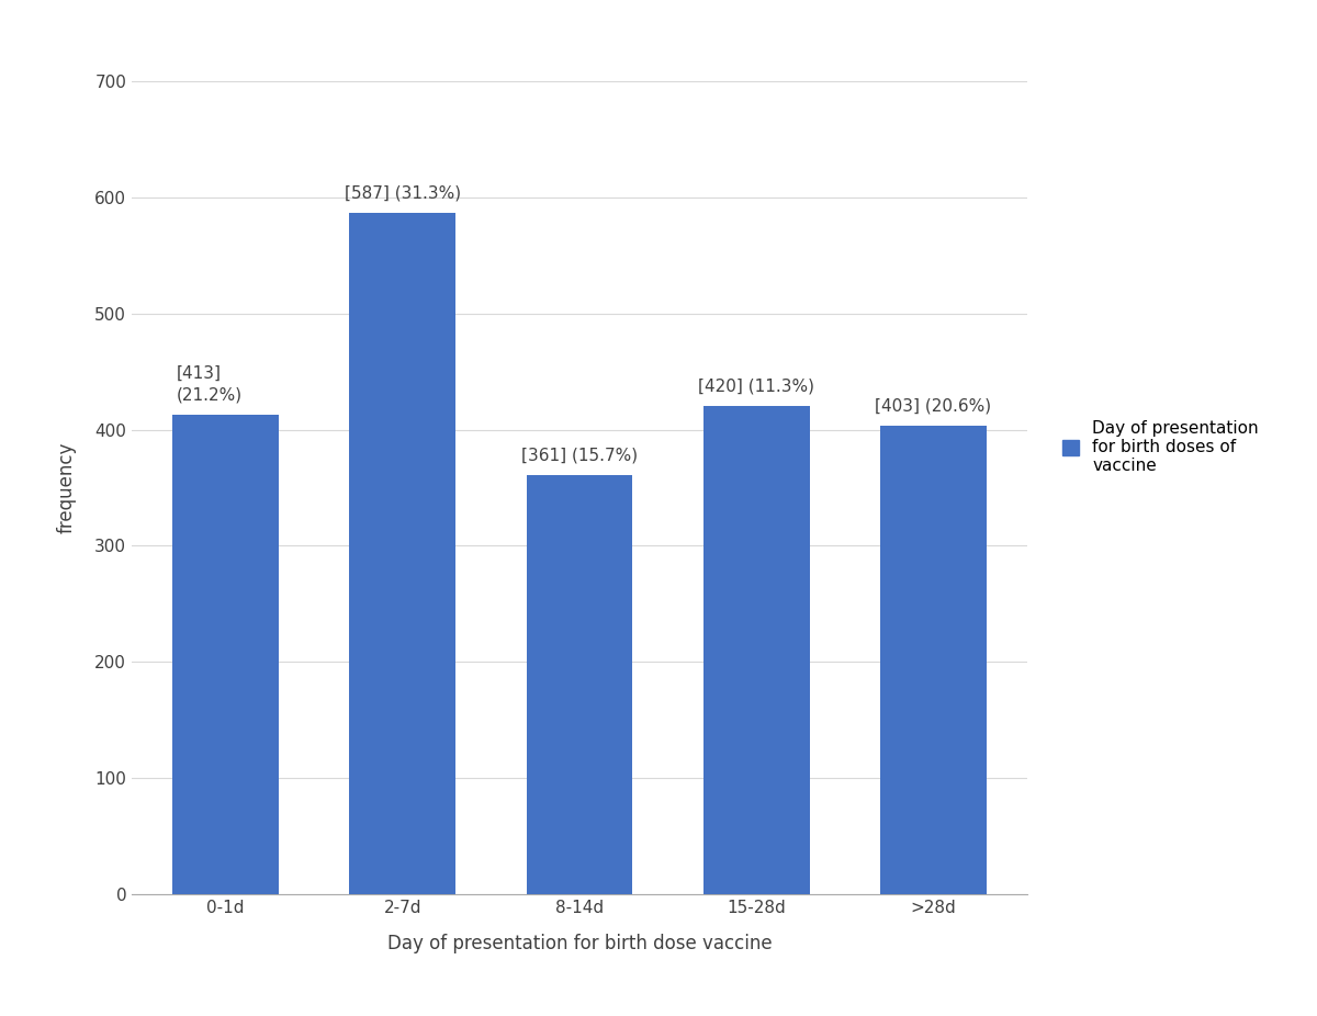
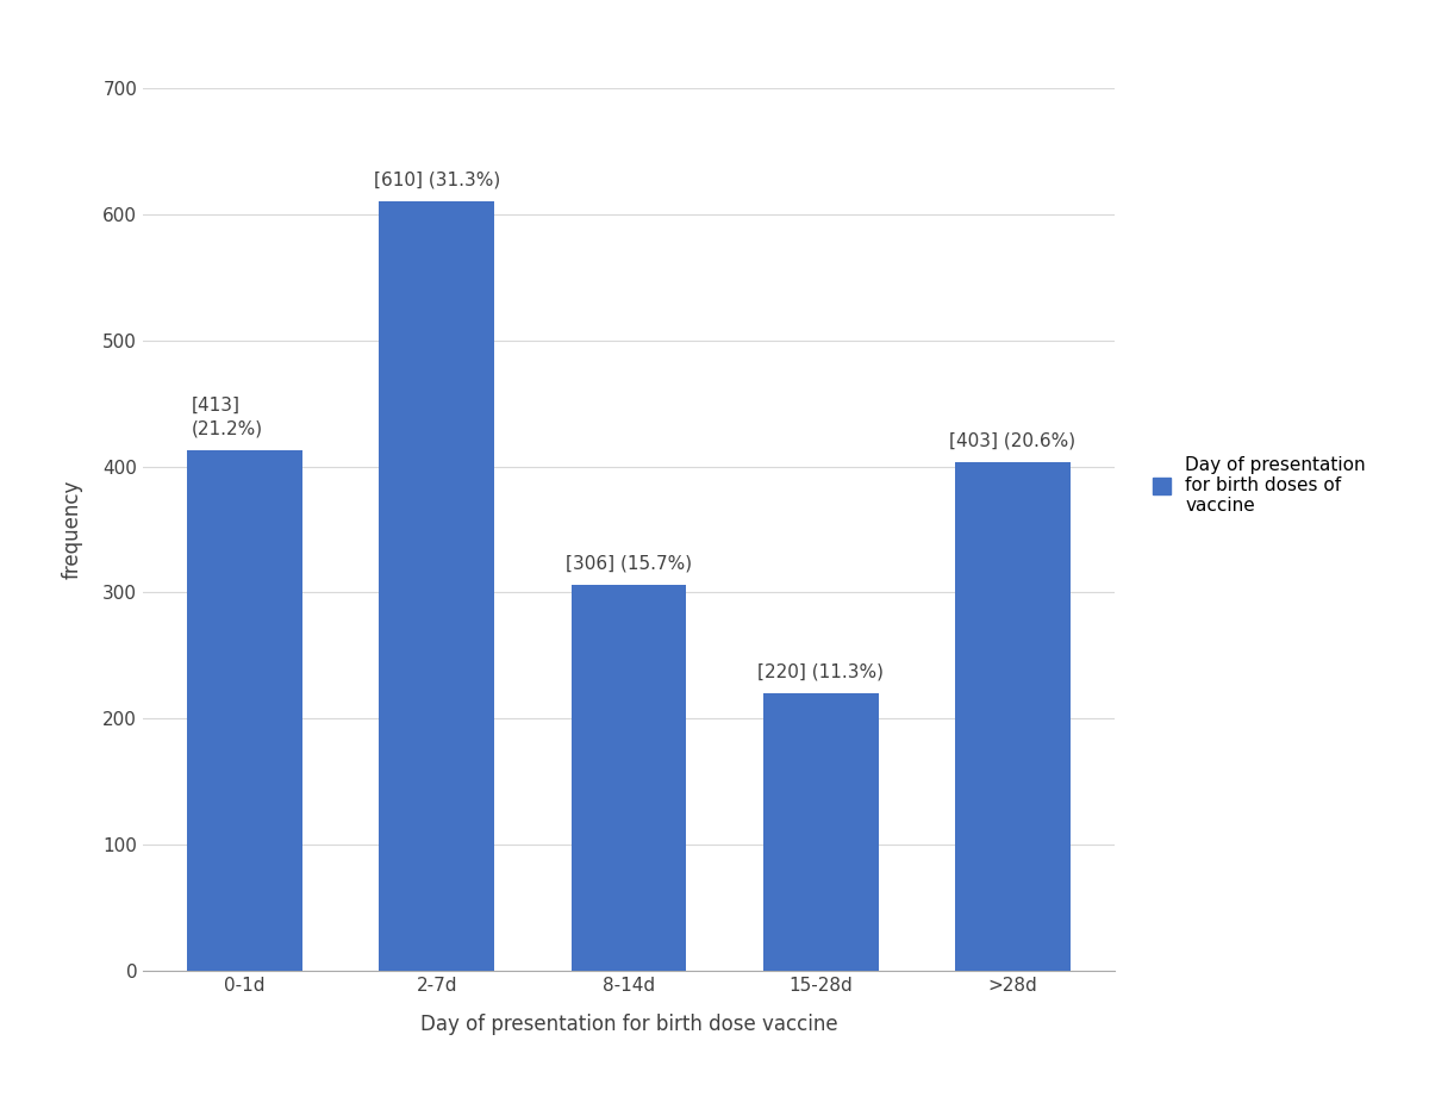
2-7d: [587] -> [610]
8-14d: [361] -> [306]
15-28d: [420] -> [220]
